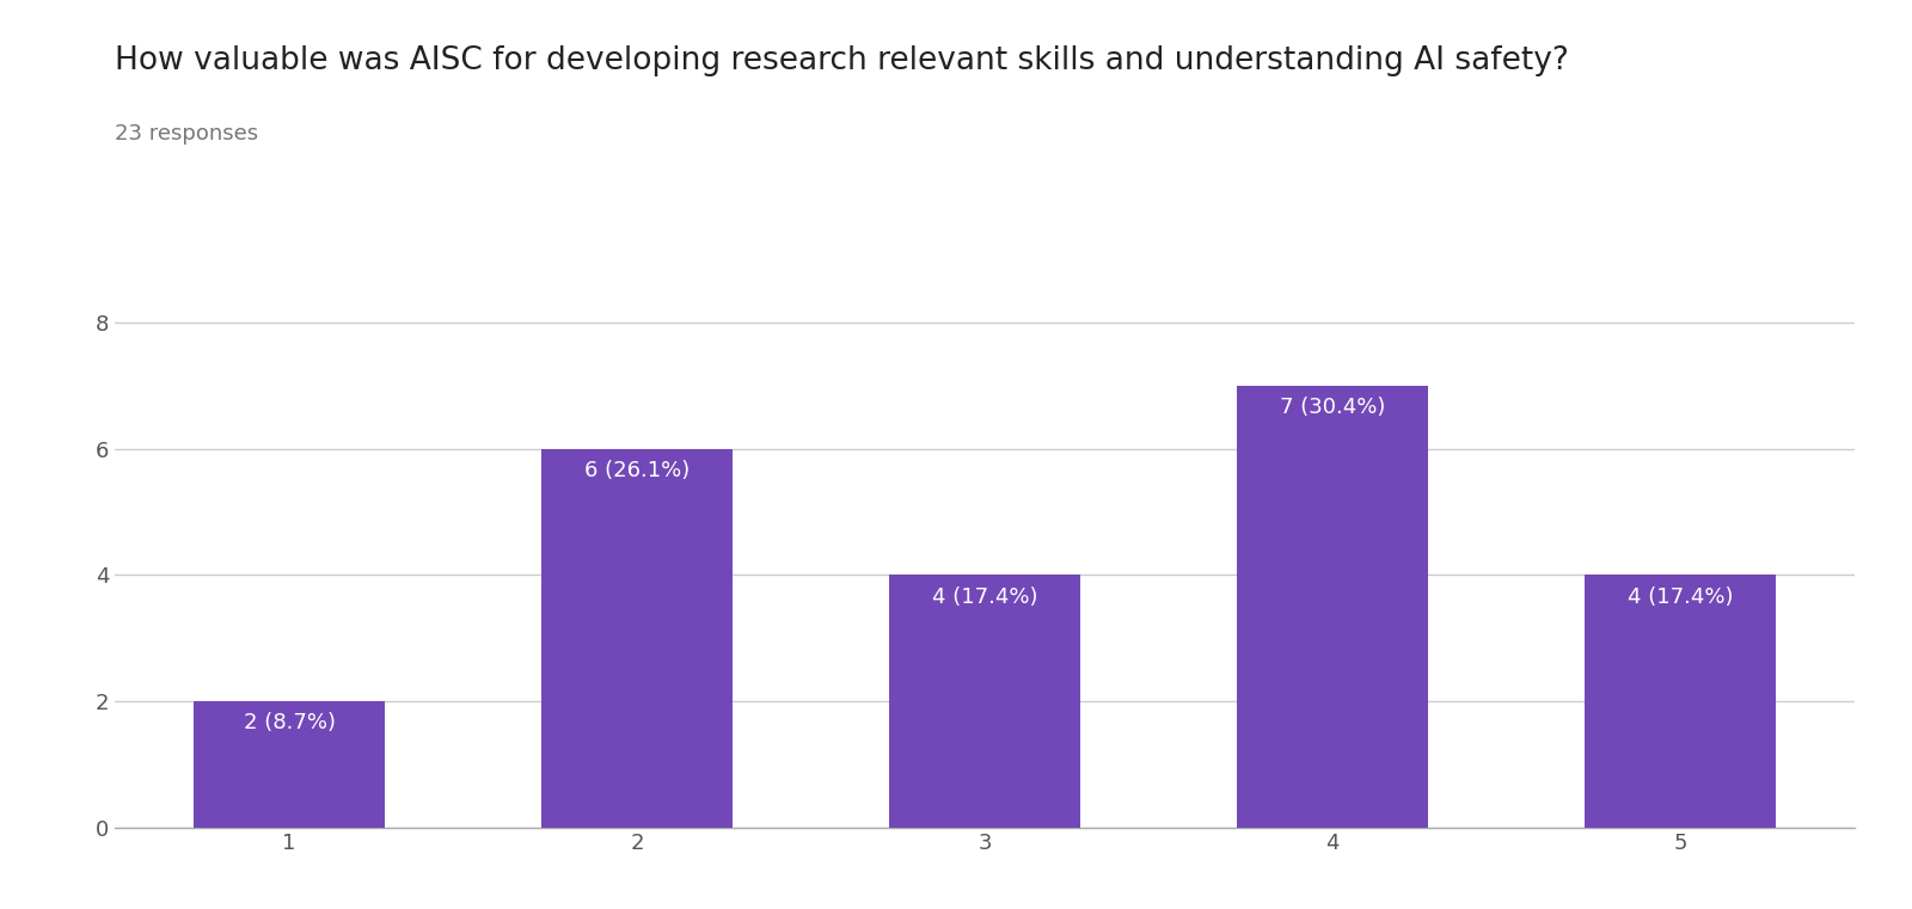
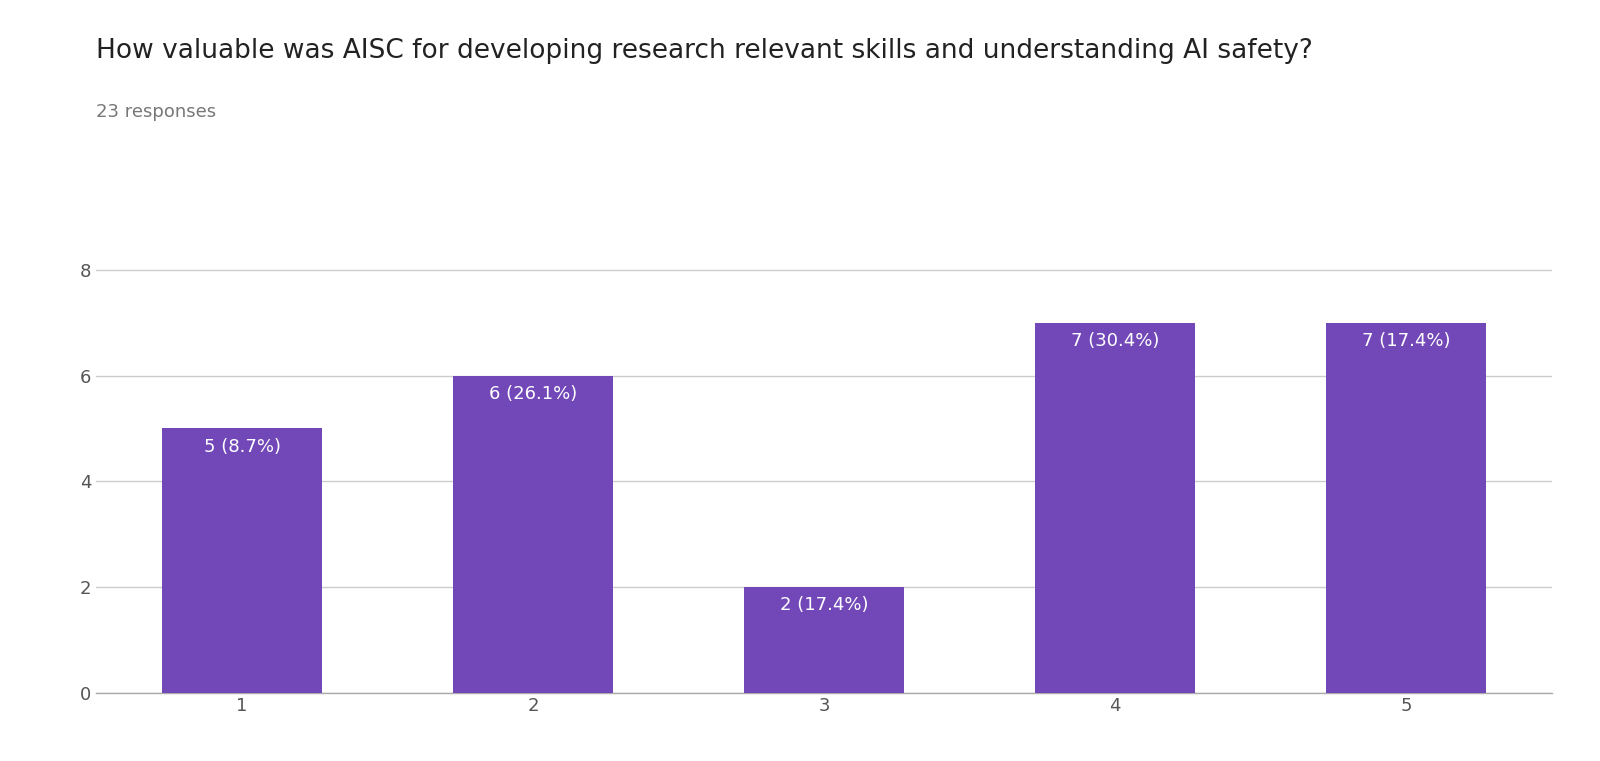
1: 2 -> 5
3: 4 -> 2
5: 4 -> 7
